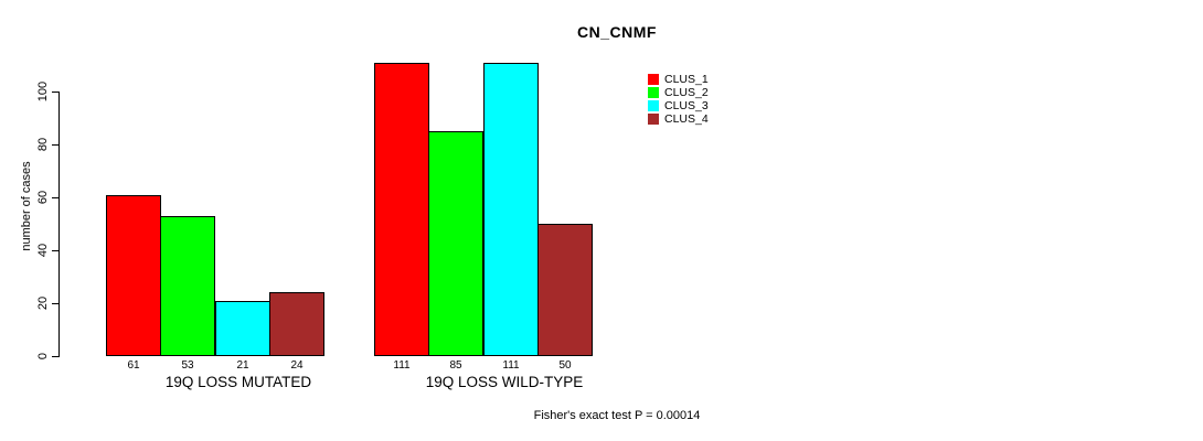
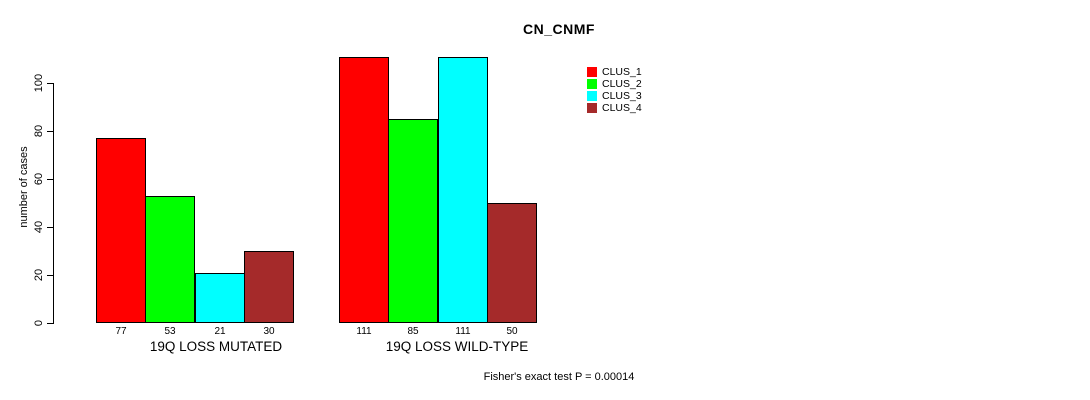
CLUS_1/19Q LOSS MUTATED: 61 -> 77
CLUS_4/19Q LOSS MUTATED: 24 -> 30
